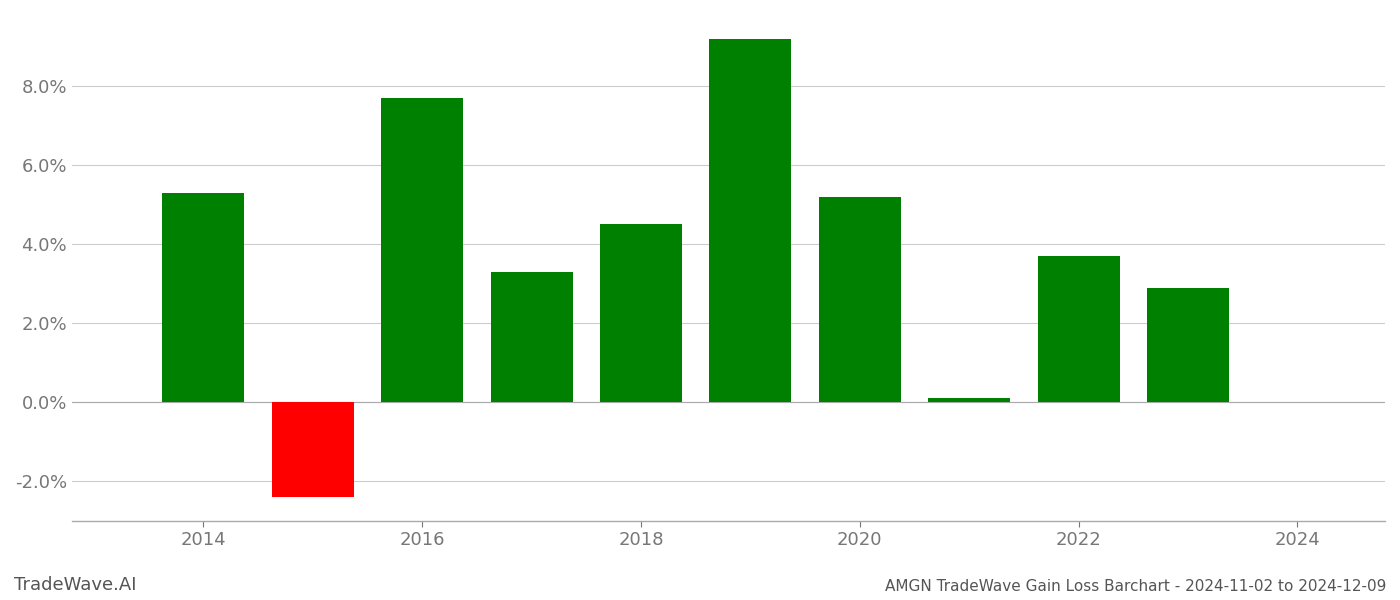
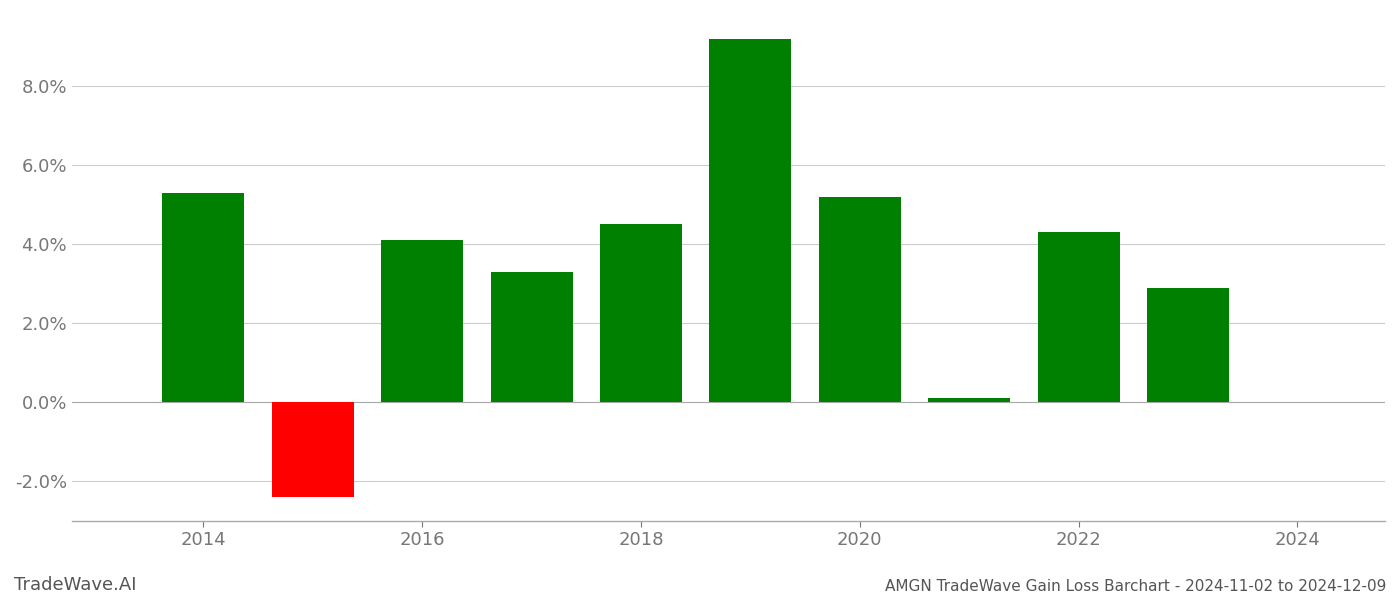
2016: 7.7% -> 4.1%
2022: 3.7% -> 4.3%
